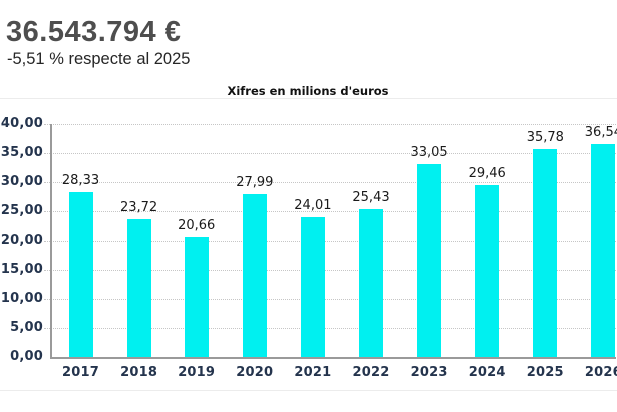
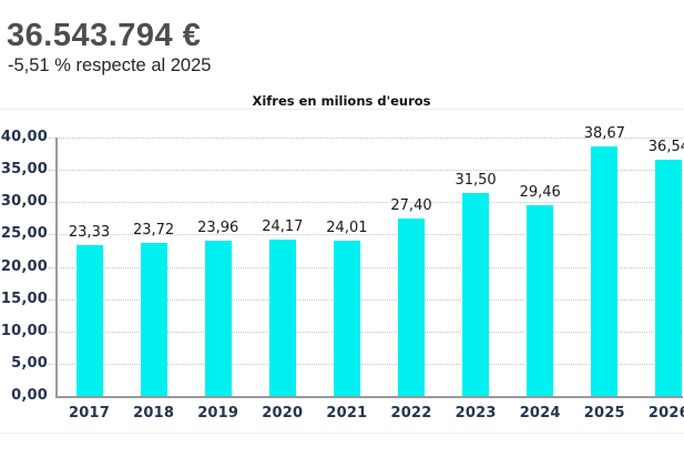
2017: 28,33 -> 23,33
2019: 20,66 -> 23,96
2020: 27,99 -> 24,17
2022: 25,43 -> 27,40
2023: 33,05 -> 31,50
2025: 35,78 -> 38,67
